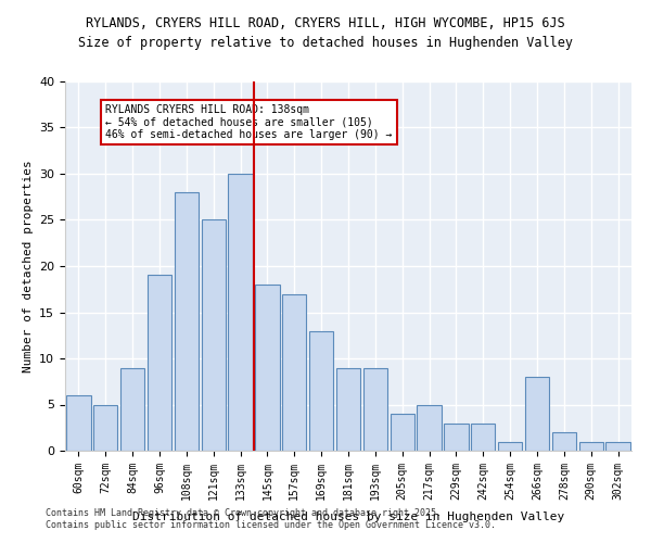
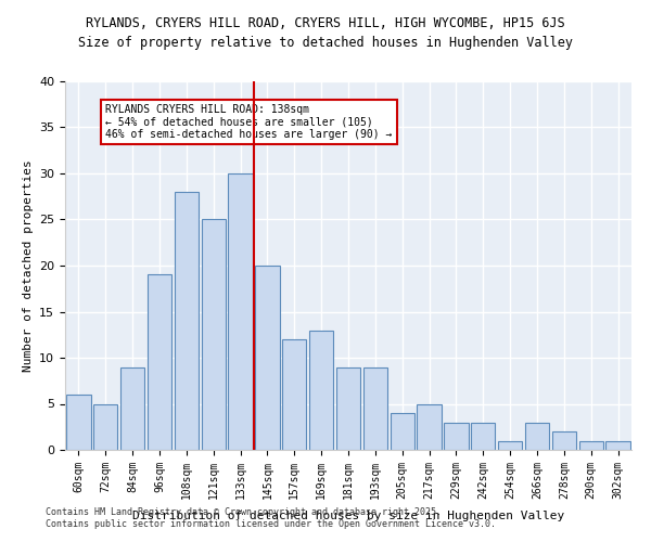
145sqm: 18 -> 20
157sqm: 17 -> 12
266sqm: 8 -> 3
